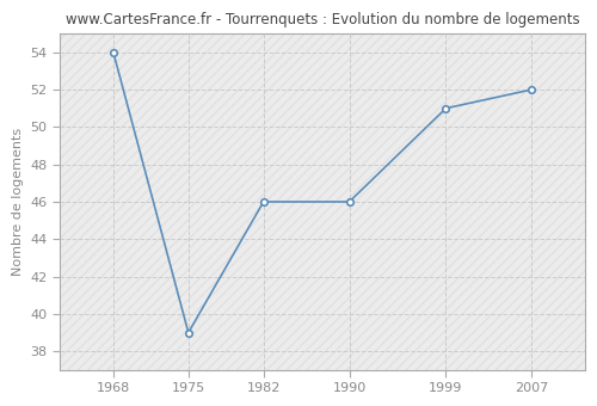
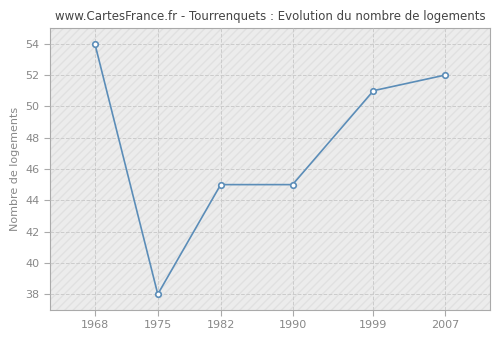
1975: 39 -> 38
1982: 46 -> 45
1990: 46 -> 45
